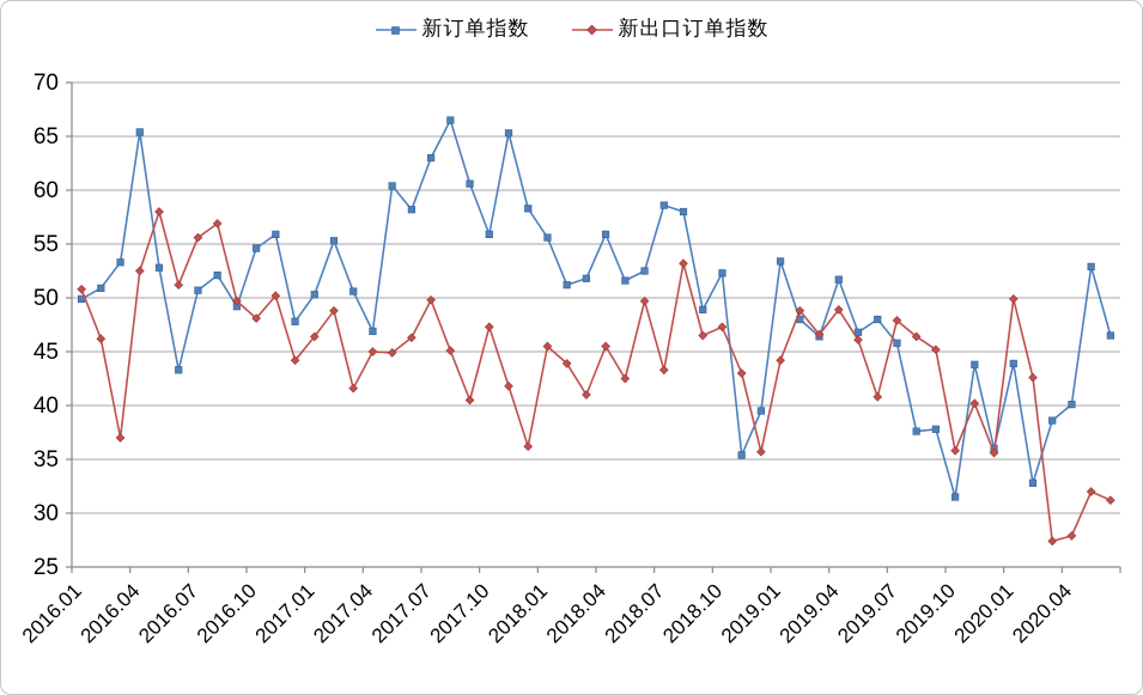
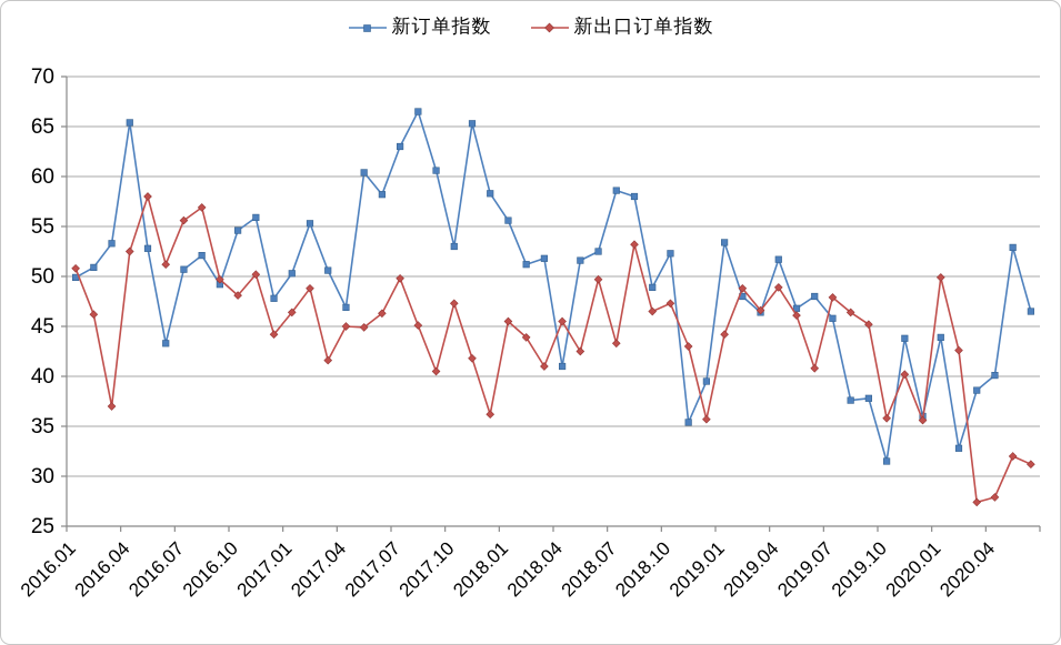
新订单指数/2017.10: 56 -> 53
新订单指数/2018.04: 56 -> 41
